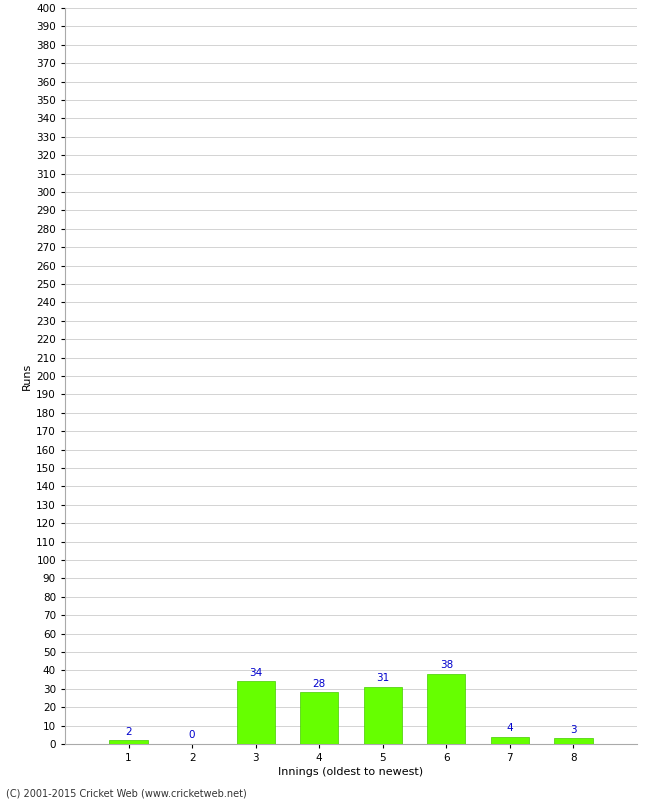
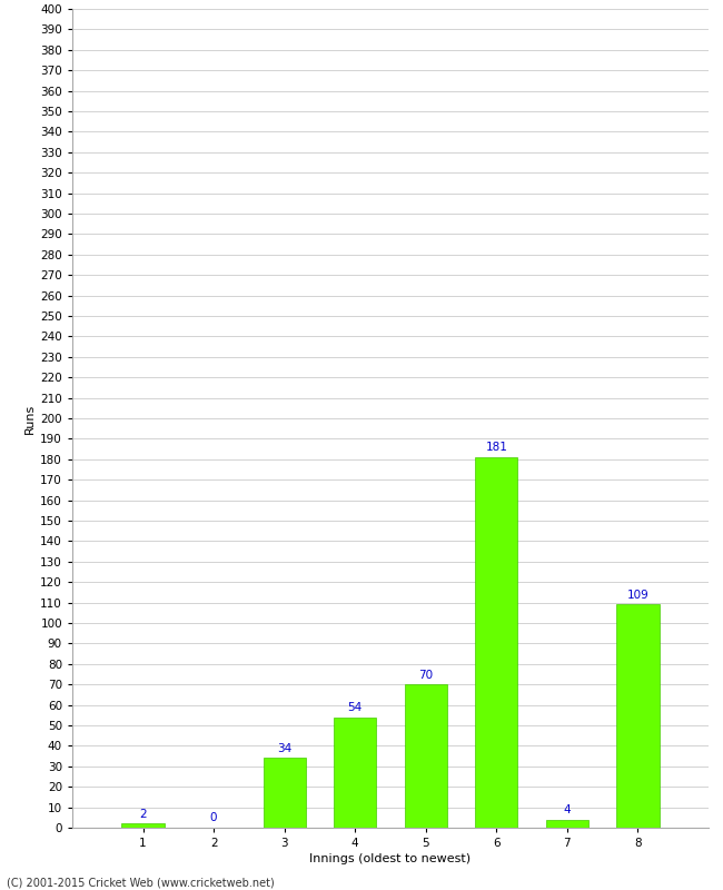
4: 28 -> 54
5: 31 -> 70
6: 38 -> 181
8: 3 -> 109
